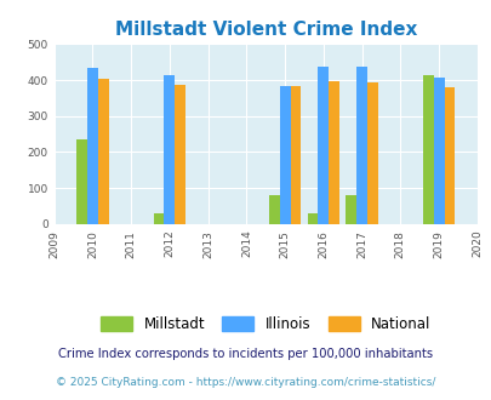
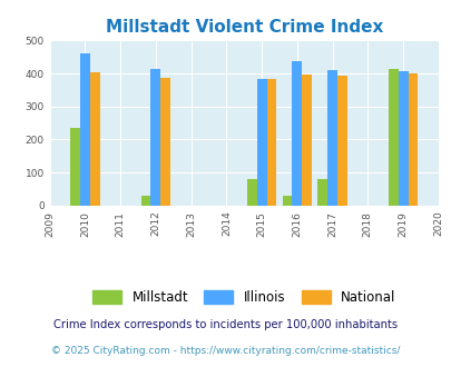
Illinois/2010: 435 -> 460
Illinois/2017: 438 -> 410
National/2019: 379 -> 400
